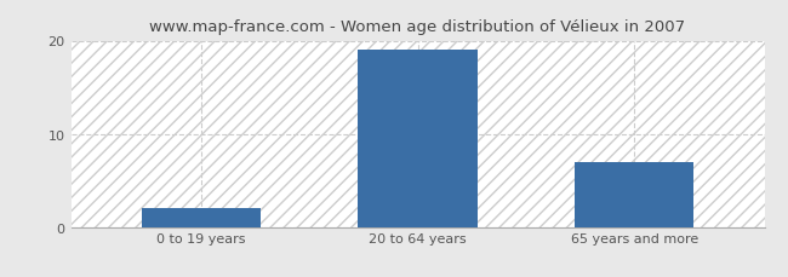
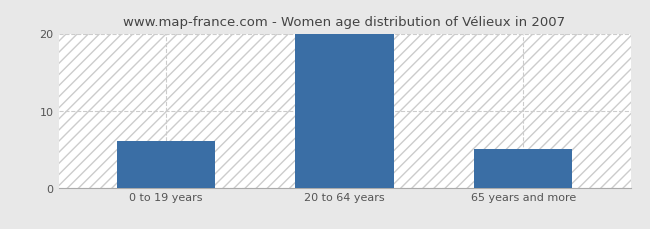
0 to 19 years: 2 -> 6
20 to 64 years: 19 -> 20
65 years and more: 7 -> 5
